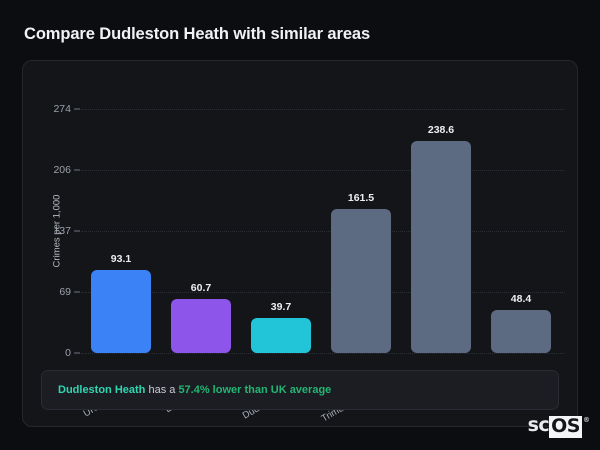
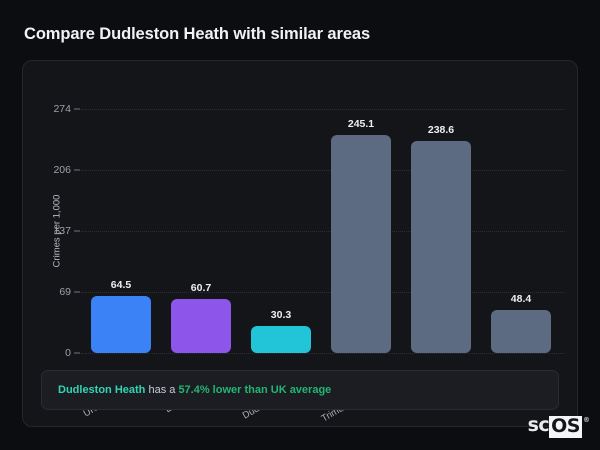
UK Average: 93.1 -> 64.5
Dudleston ...: 39.7 -> 30.3
Trimdon Co...: 161.5 -> 245.1
